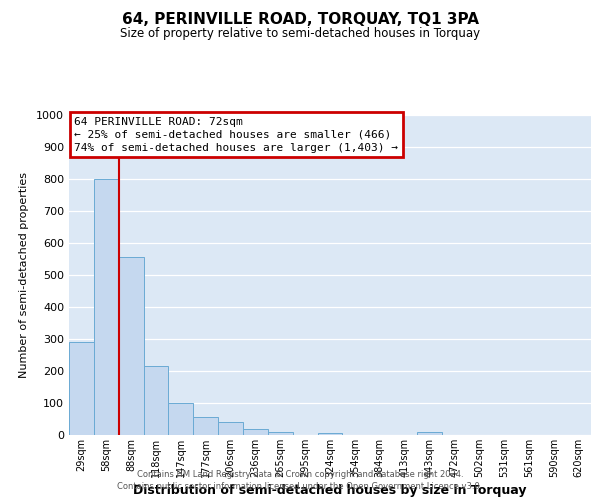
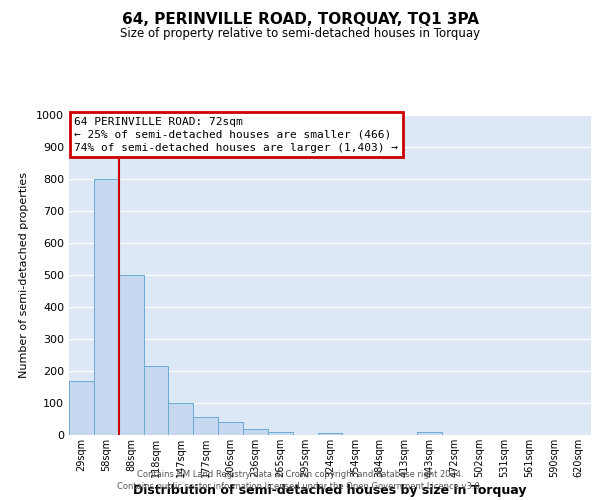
29sqm: 290 -> 170
88sqm: 555 -> 500
